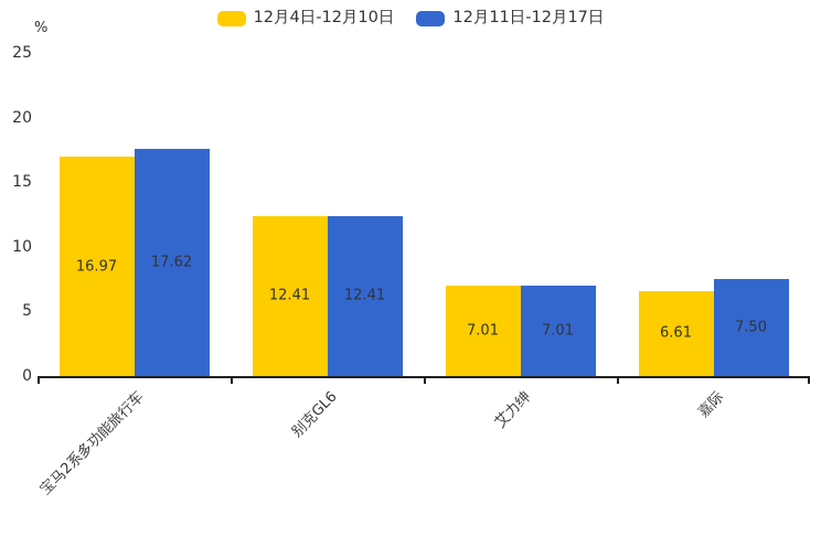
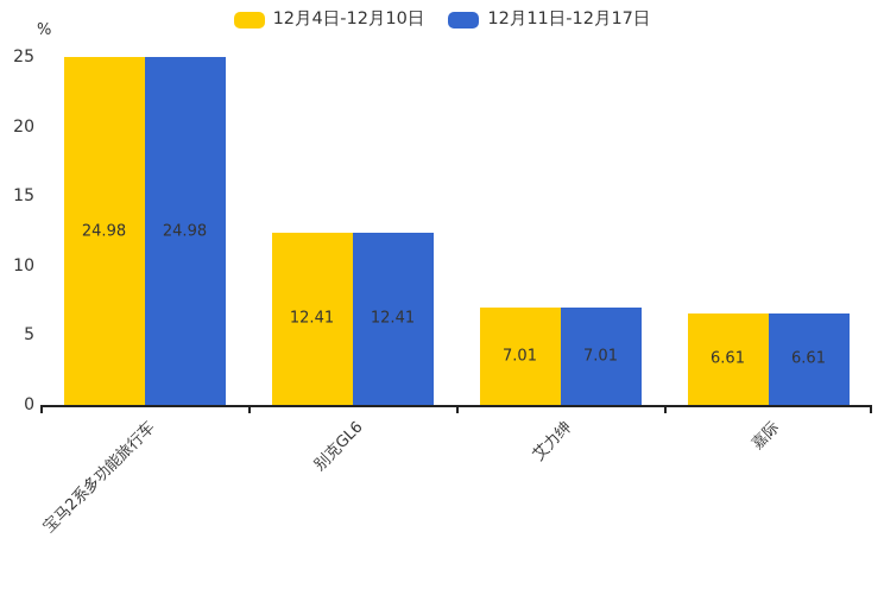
12月4日-12月10日/宝马2系多功能旅行车: 16.97 -> 24.98
12月11日-12月17日/宝马2系多功能旅行车: 17.62 -> 24.98
12月11日-12月17日/嘉际: 7.50 -> 6.61
